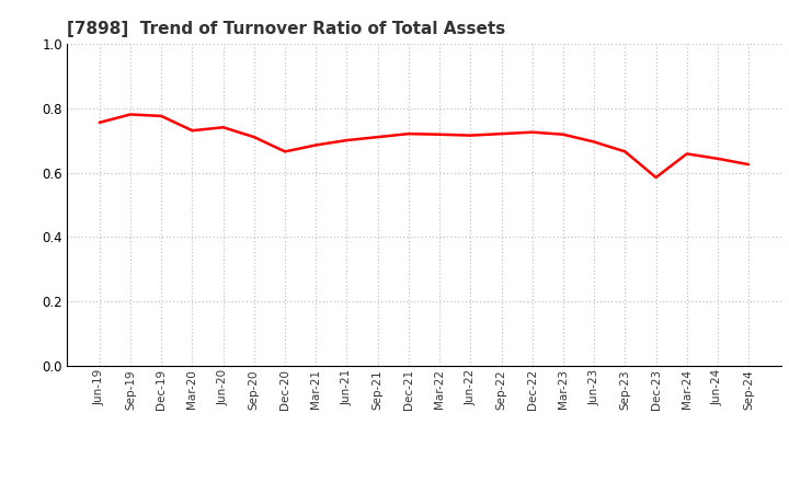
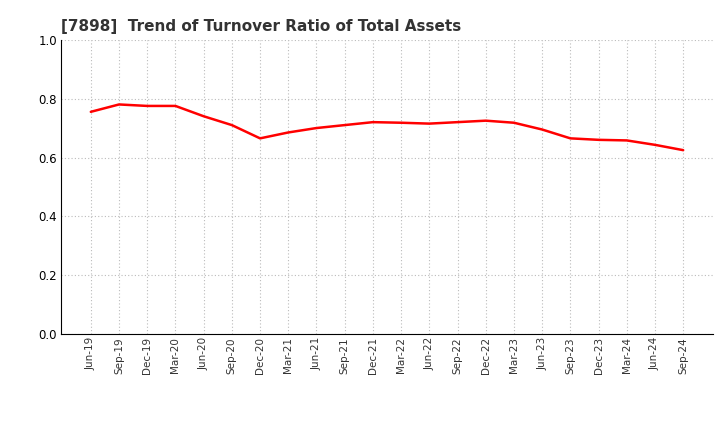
Mar-20: 0.730 -> 0.775
Dec-23: 0.585 -> 0.660
